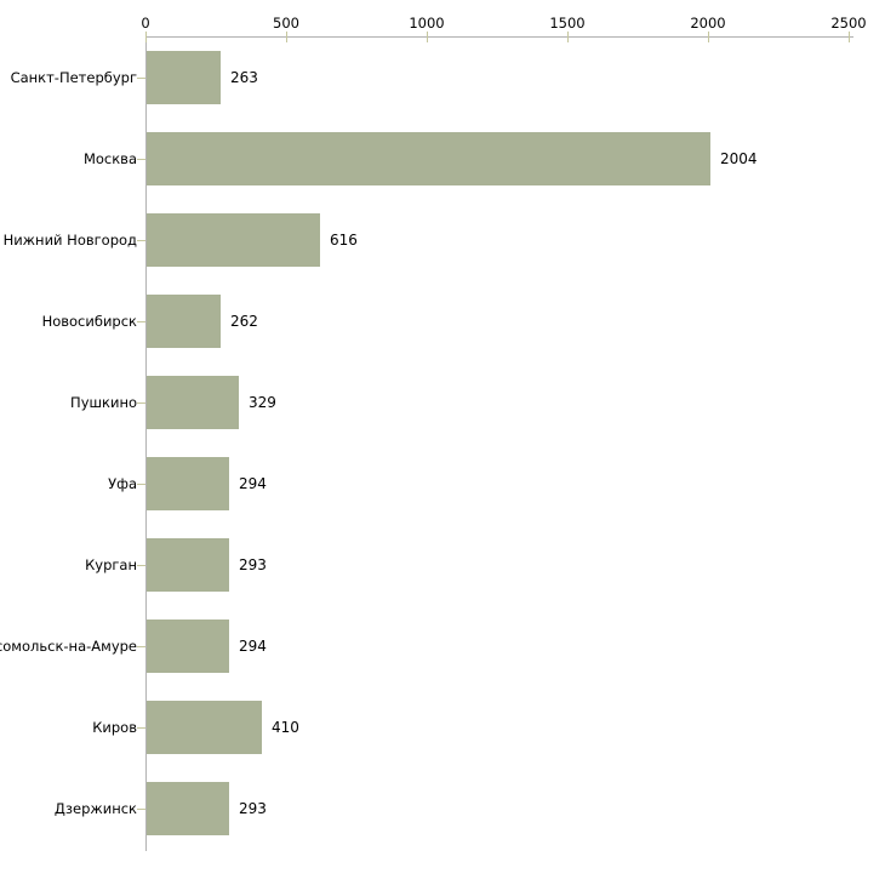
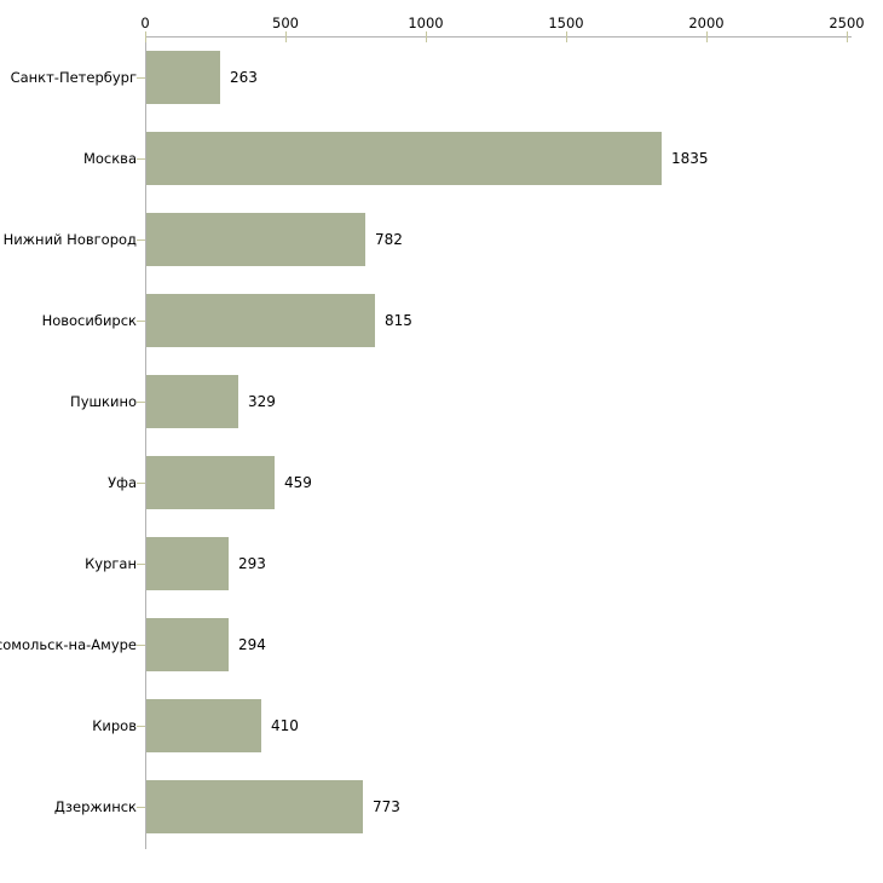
Москва: 2004 -> 1835
Нижний Новгород: 616 -> 782
Новосибирск: 262 -> 815
Уфа: 294 -> 459
Дзержинск: 293 -> 773
